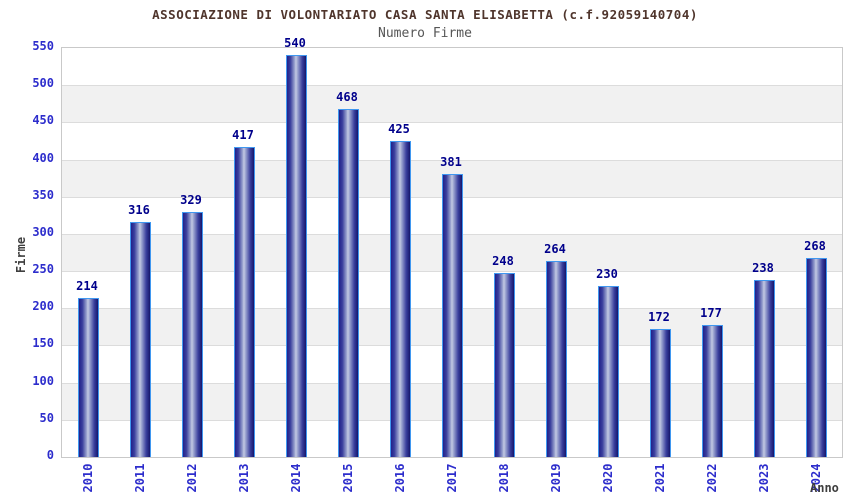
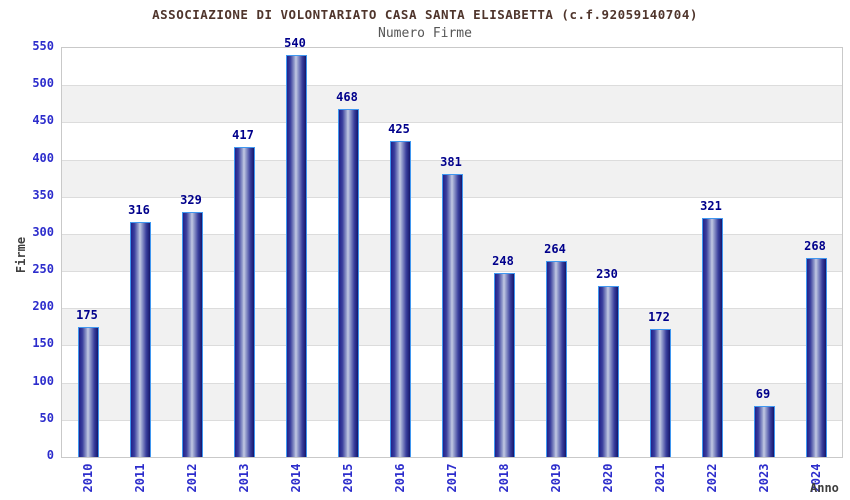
2010: 214 -> 175
2022: 177 -> 321
2023: 238 -> 69
